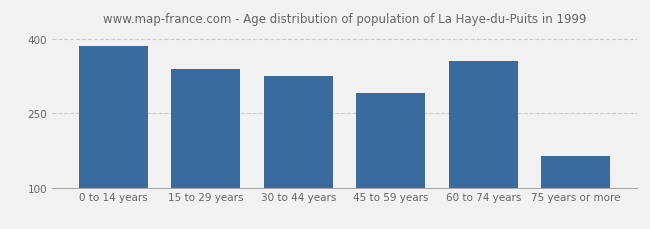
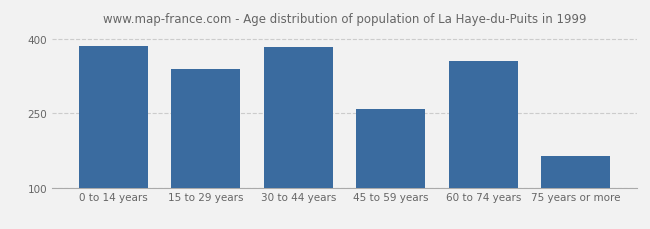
30 to 44 years: 325 -> 383
45 to 59 years: 290 -> 258
